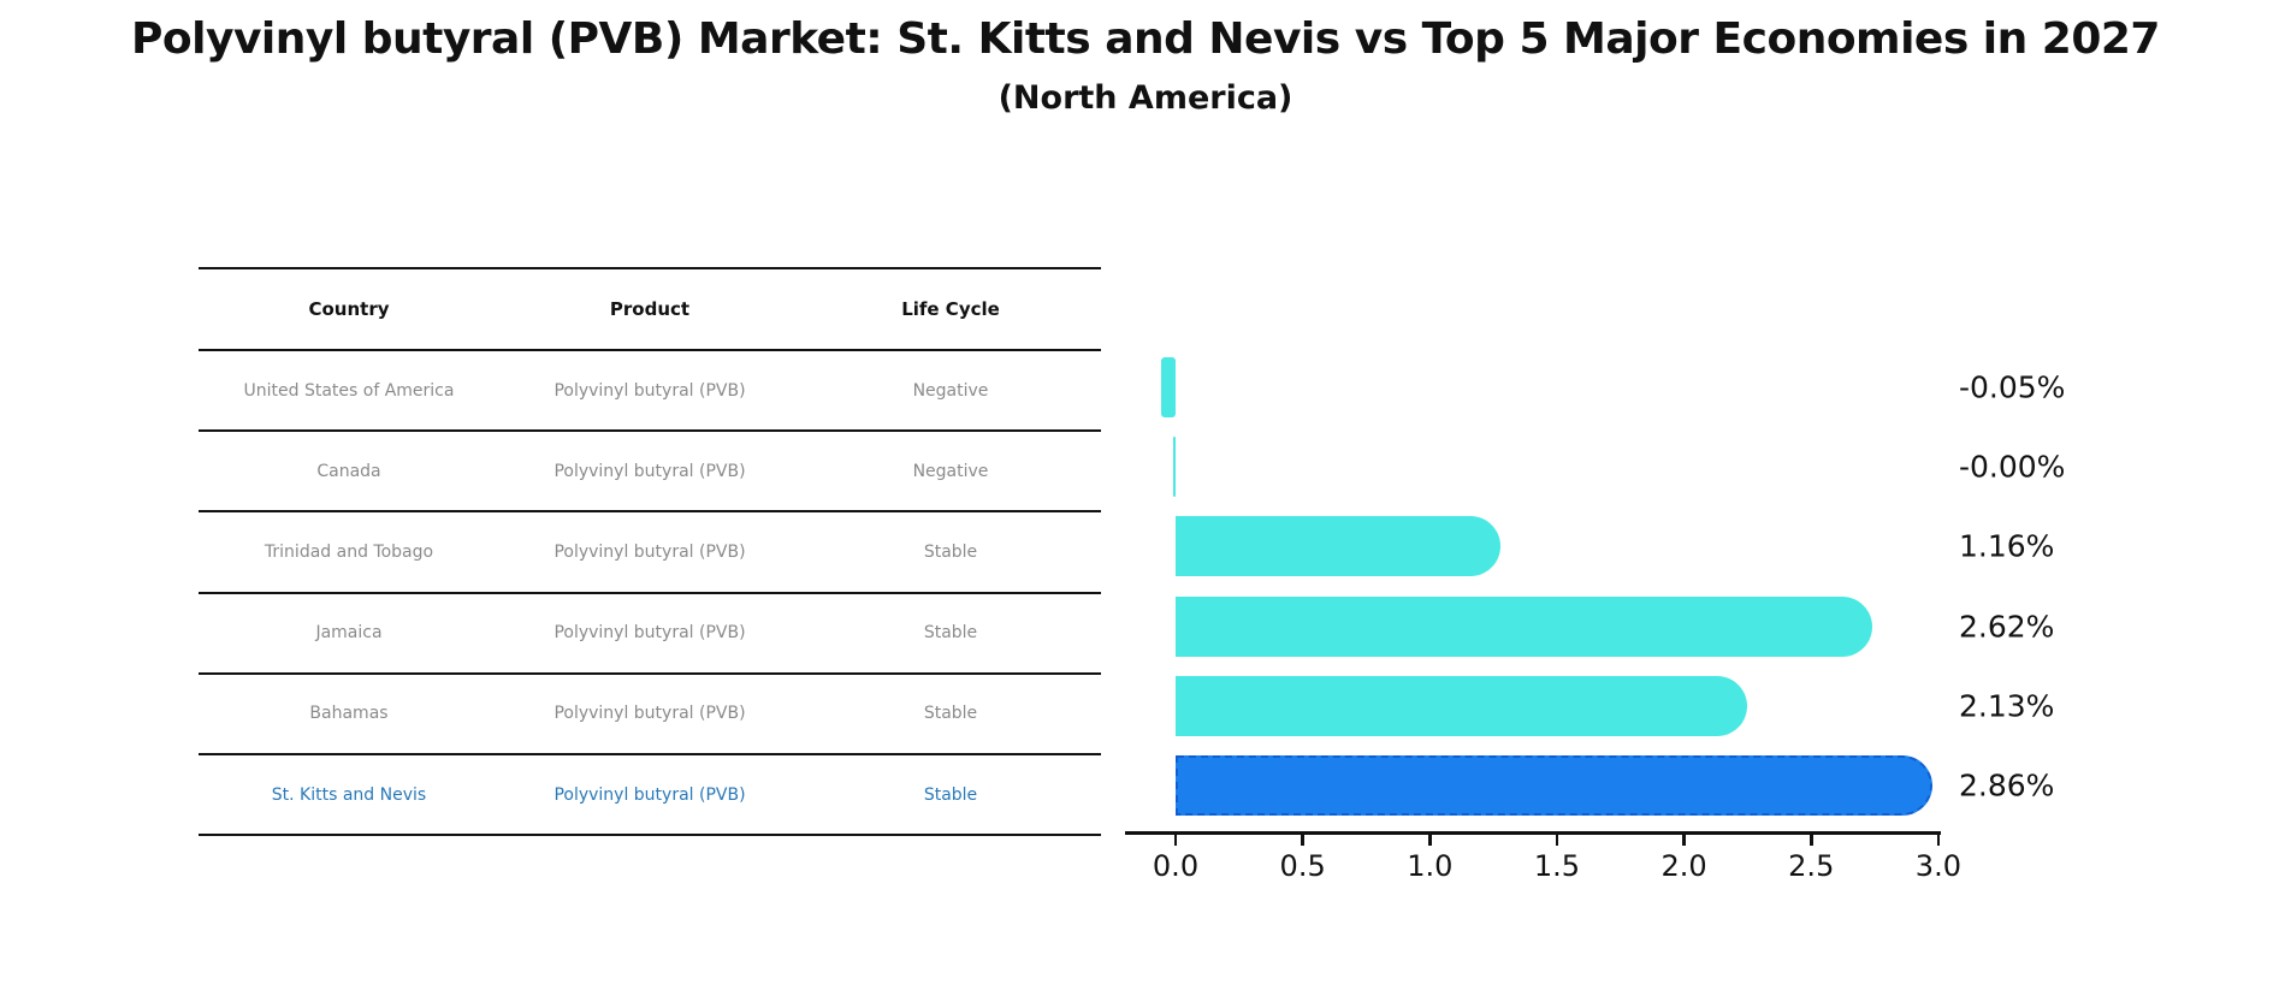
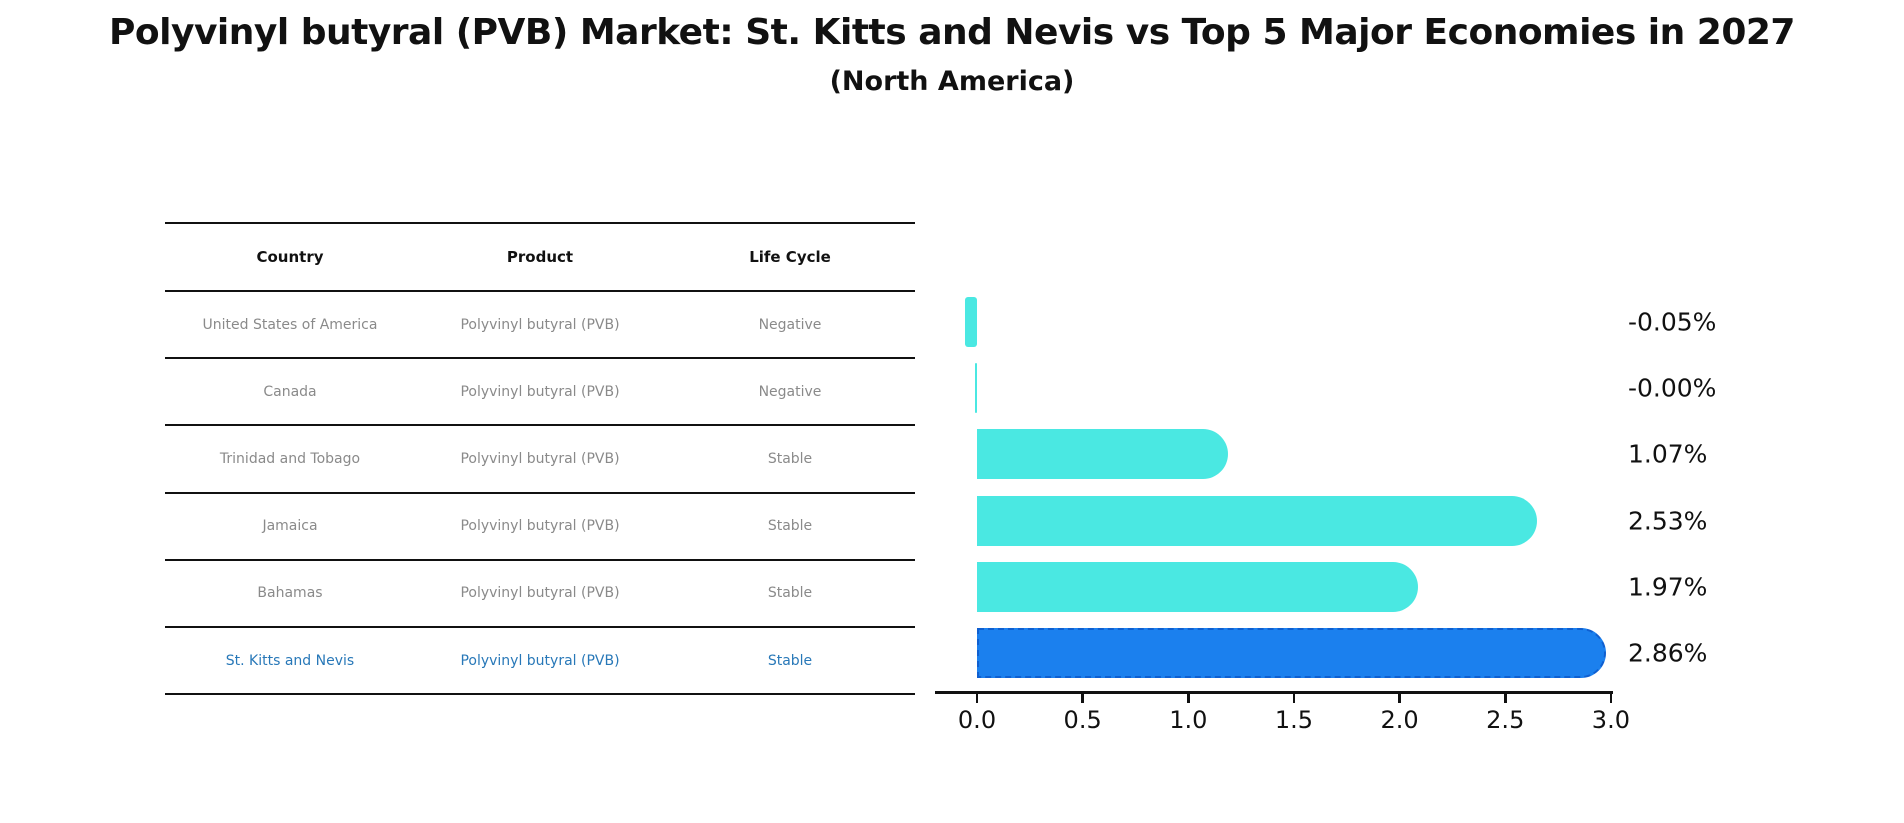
Trinidad and Tobago: 1.16% -> 1.07%
Jamaica: 2.62% -> 2.53%
Bahamas: 2.13% -> 1.97%
